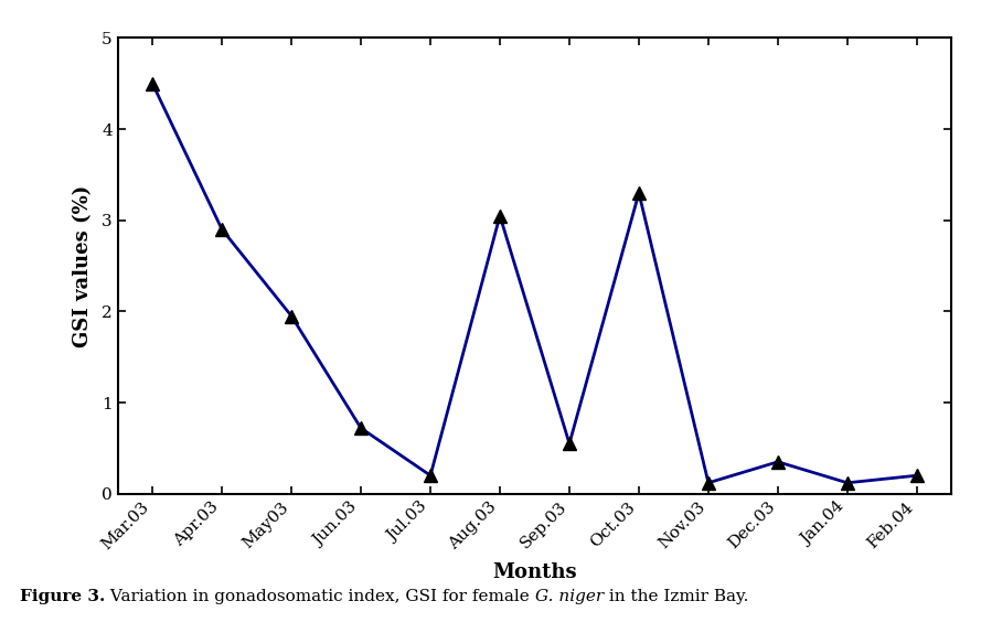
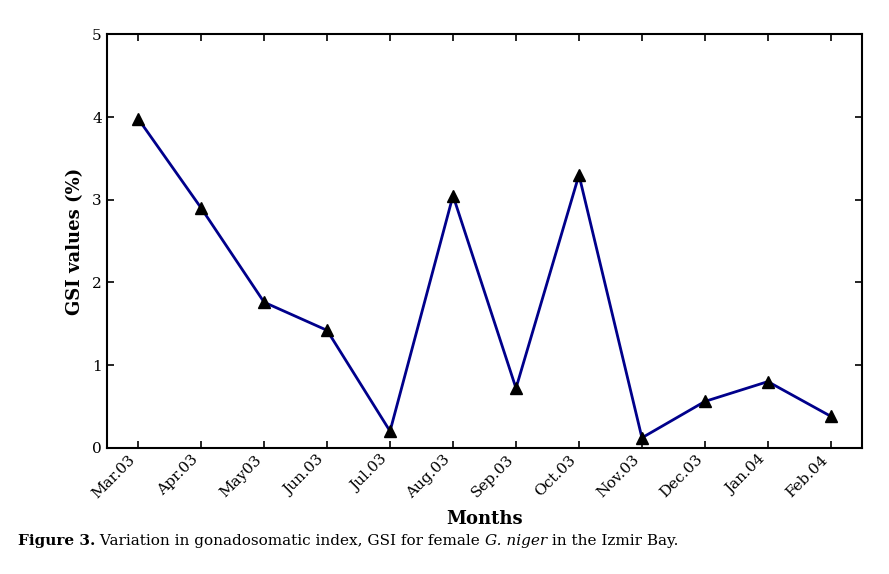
Mar.03: 4.50 -> 3.98
May03: 1.95 -> 1.76
Jun.03: 0.72 -> 1.42
Sep.03: 0.55 -> 0.72
Dec.03: 0.35 -> 0.56
Jan.04: 0.12 -> 0.80
Feb.04: 0.20 -> 0.38
